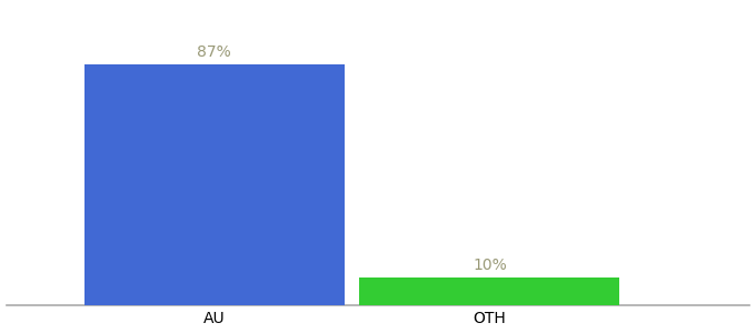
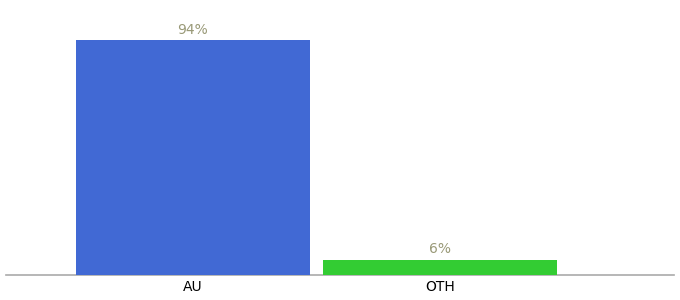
AU: 87% -> 94%
OTH: 10% -> 6%
